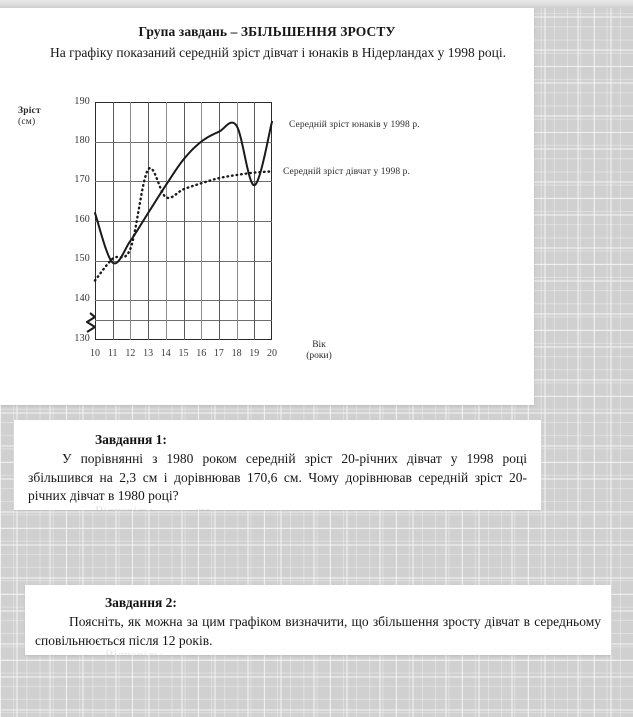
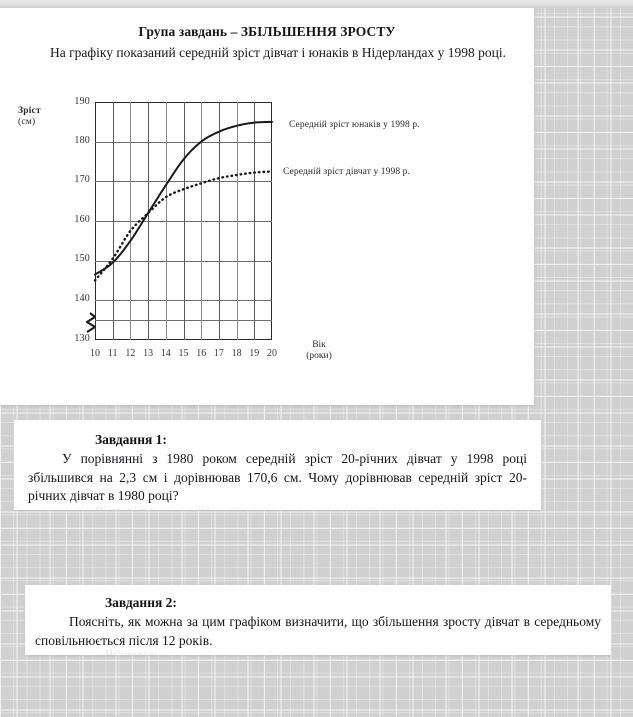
Середній зріст юнаків у 1998 р./10: 162 -> 146
Середній зріст дівчат у 1998 р./12: 153 -> 158
Середній зріст дівчат у 1998 р./13: 173 -> 162
Середній зріст юнаків у 1998 р./19: 169 -> 185
